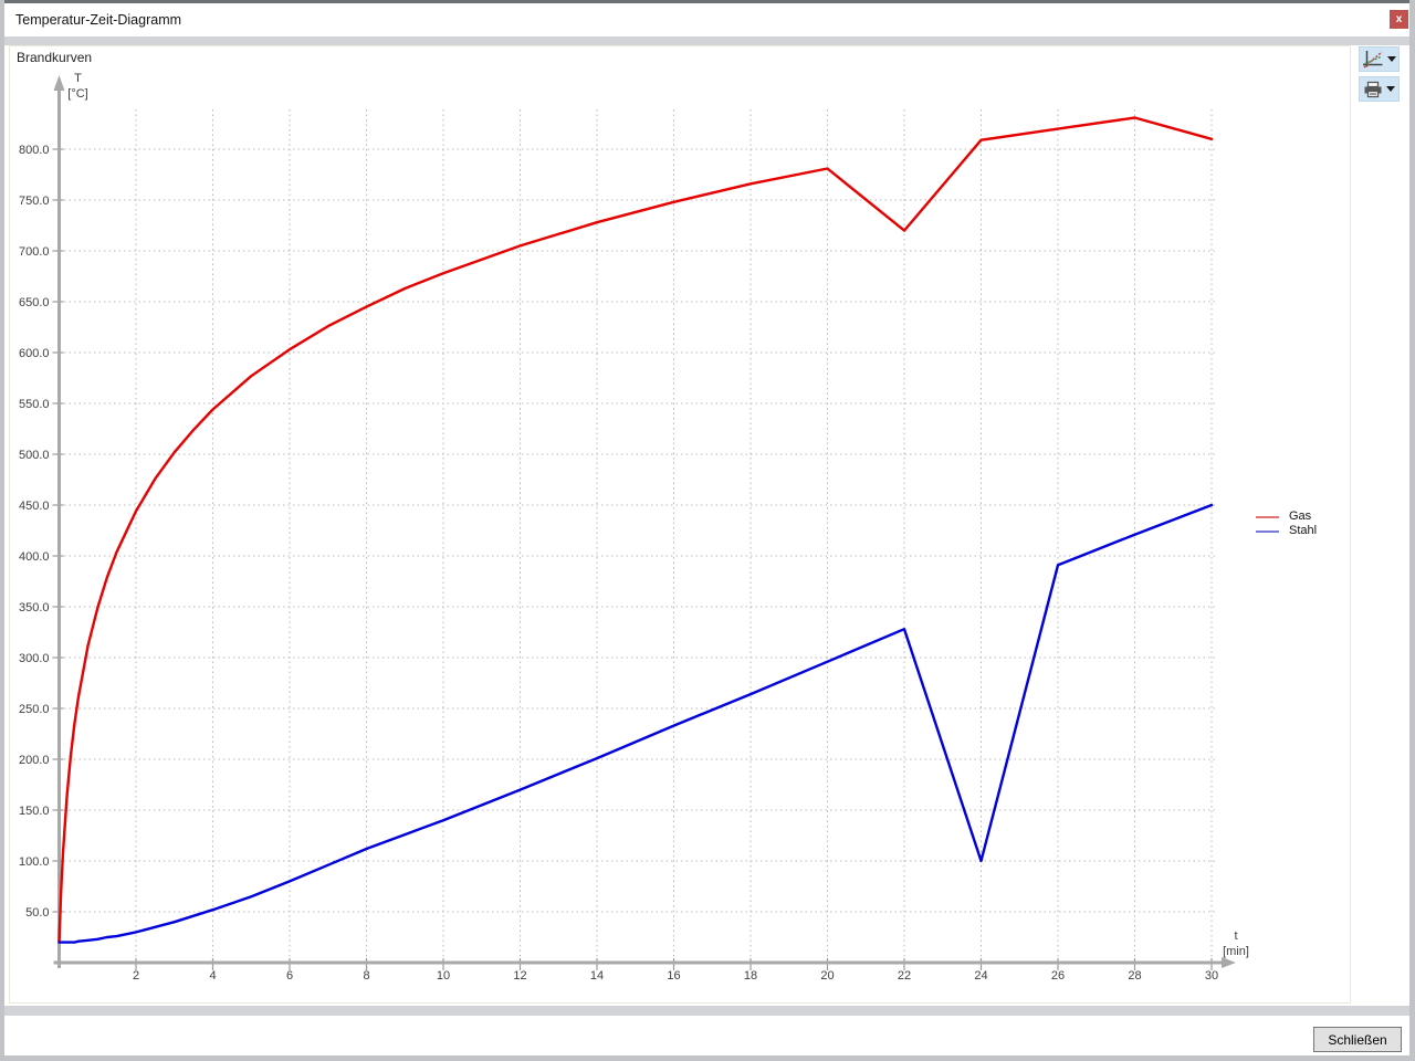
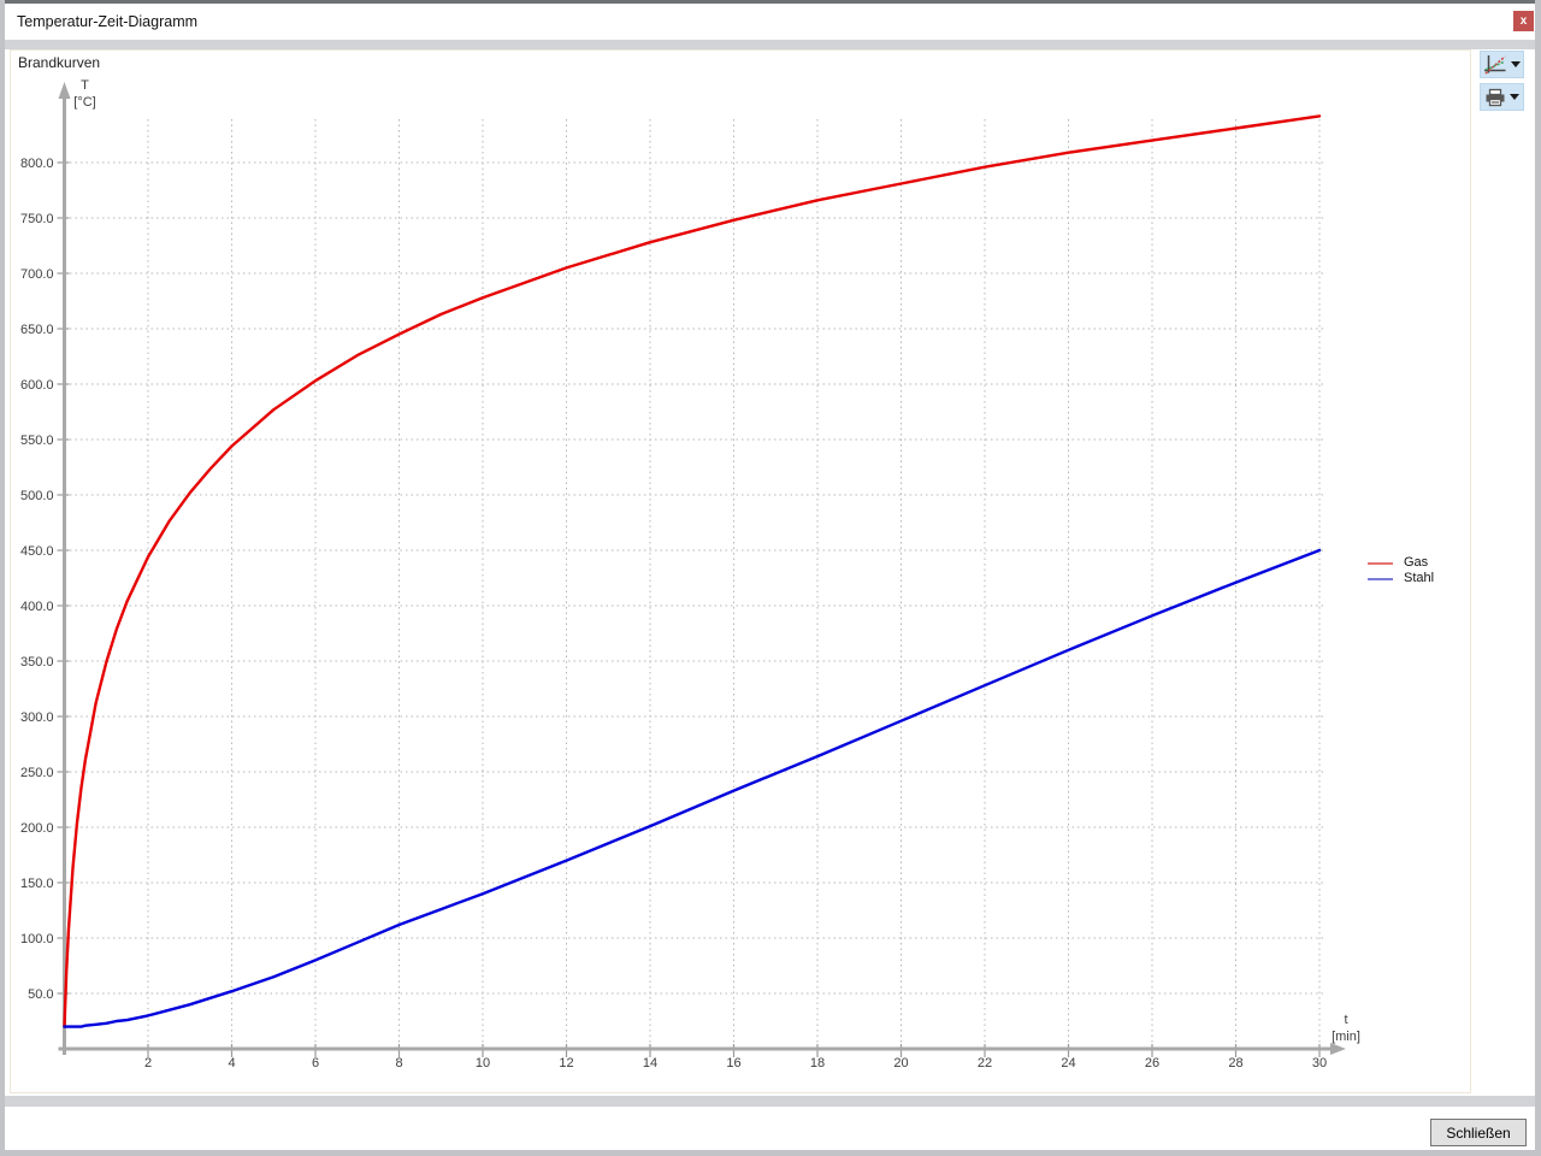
Gas/22: 720 -> 800
Stahl/24: 100 -> 360
Gas/30: 810 -> 840
